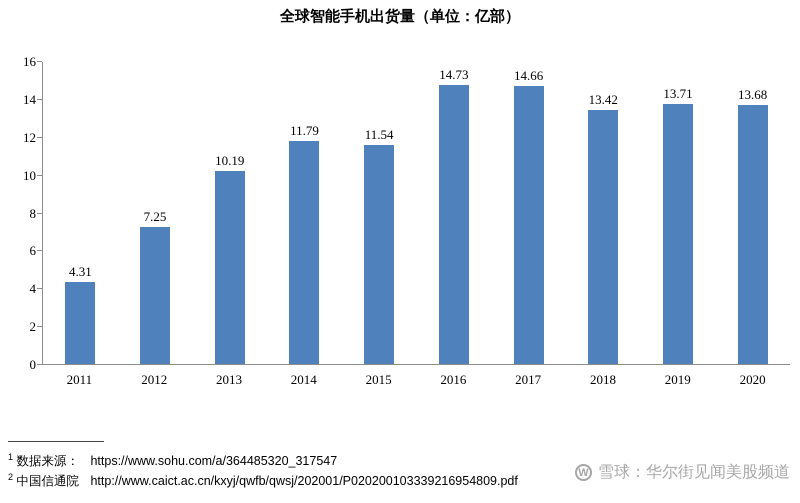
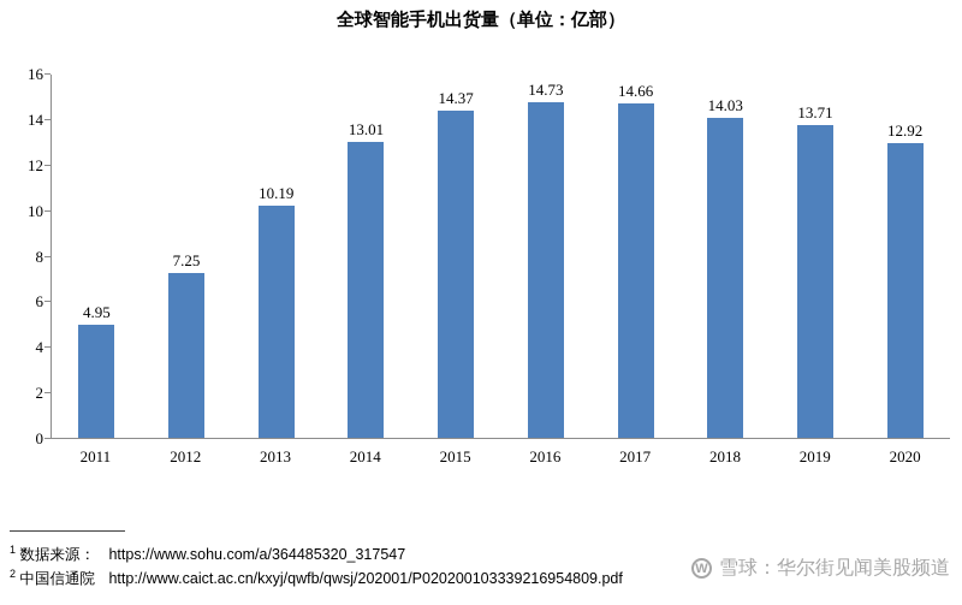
2011: 4.31 -> 4.95
2014: 11.79 -> 13.01
2015: 11.54 -> 14.37
2018: 13.42 -> 14.03
2020: 13.68 -> 12.92
